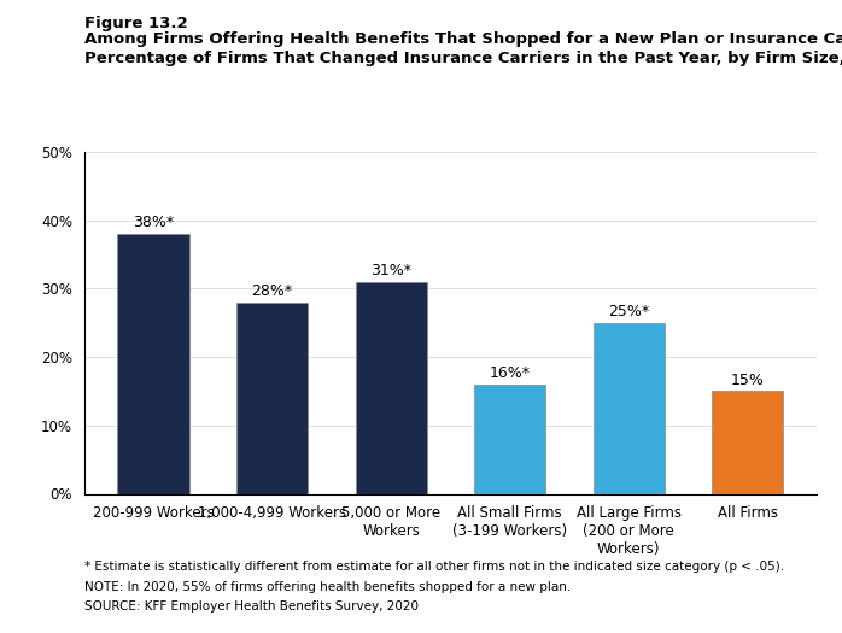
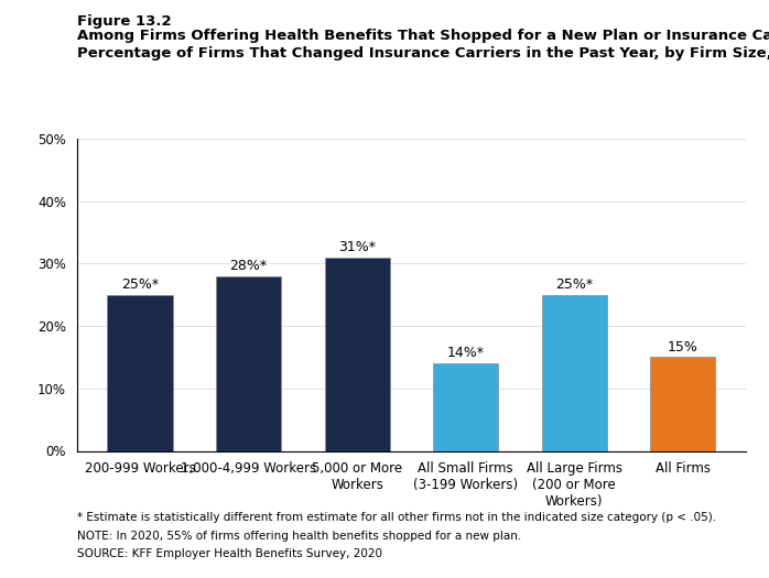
200-999 Workers: 38%* -> 25%*
All Small Firms (3-199 Workers): 16%* -> 14%*
